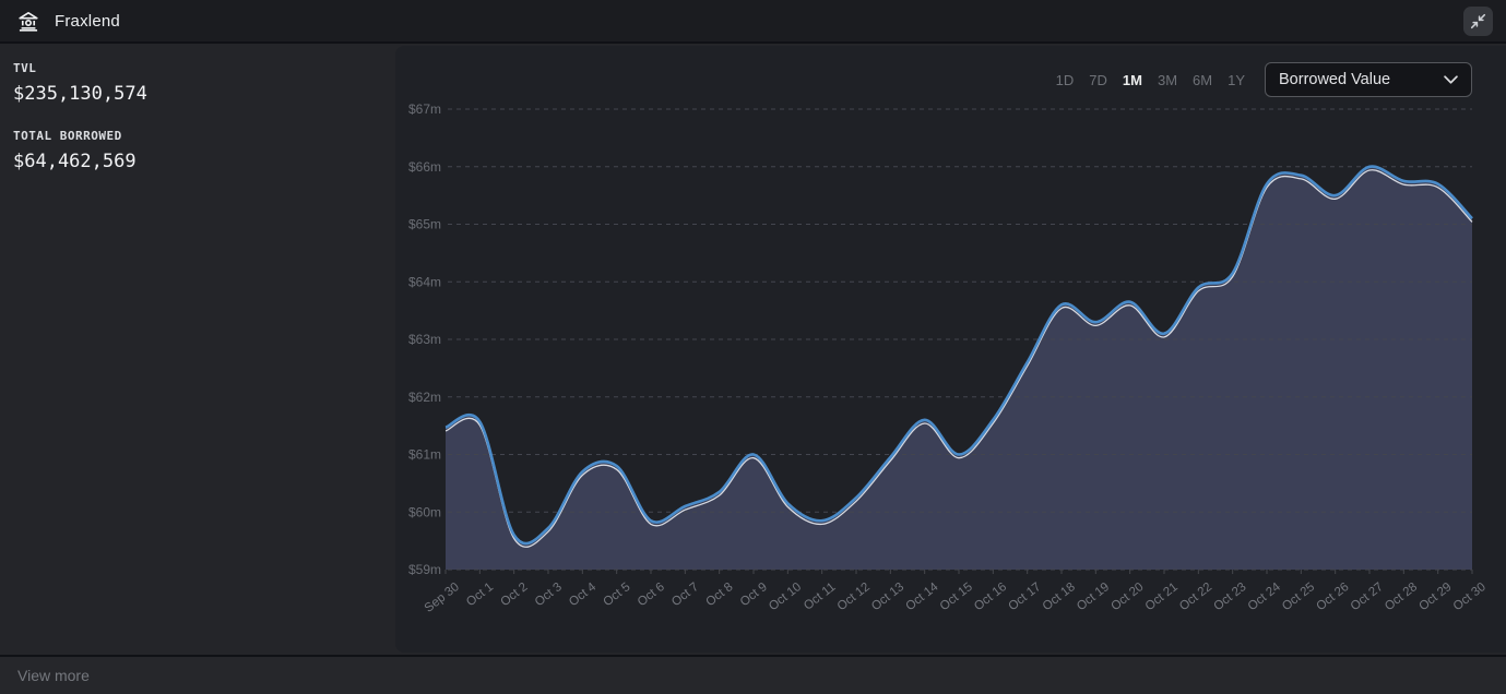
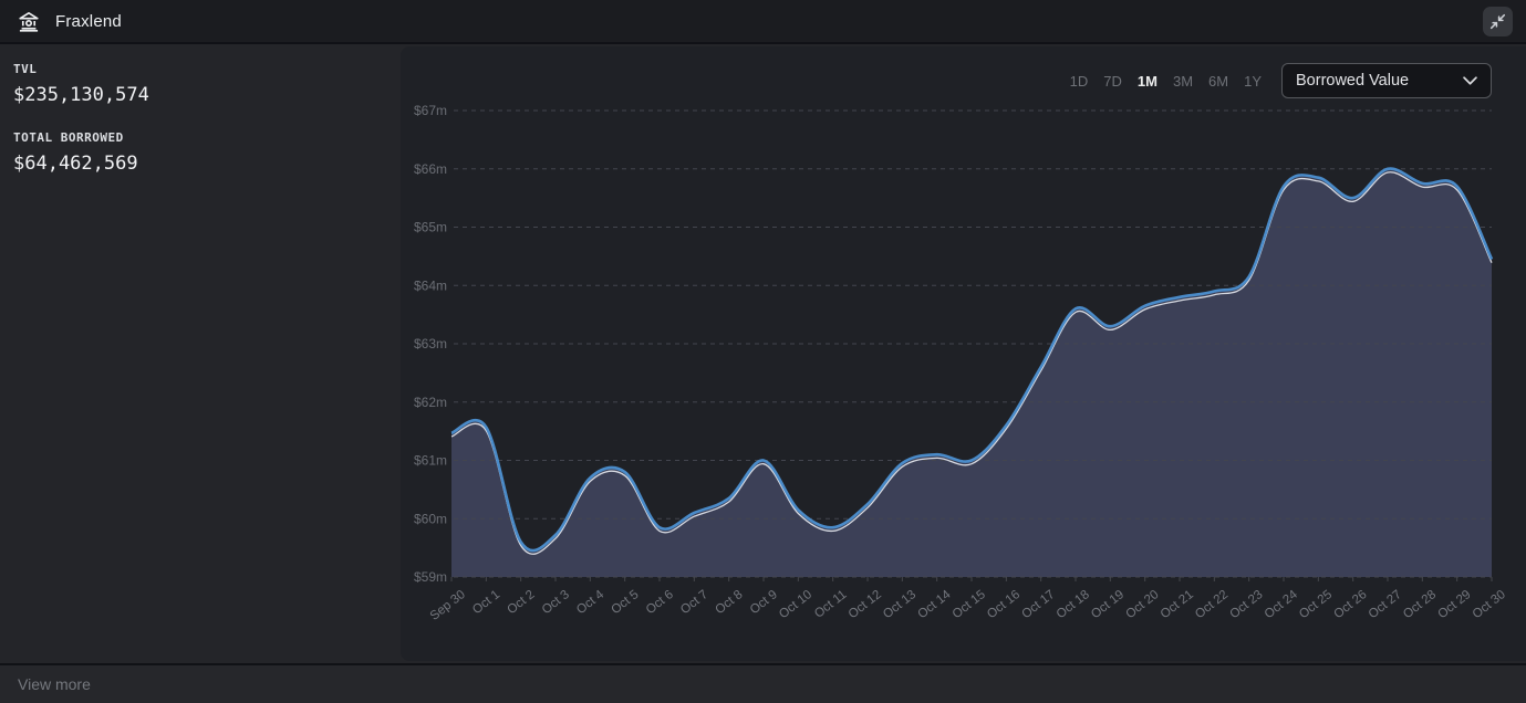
Oct 14: $61.6m -> $61.1m
Oct 21: $63.1m -> $63.8m
Oct 30: $65.1m -> $64.5m
